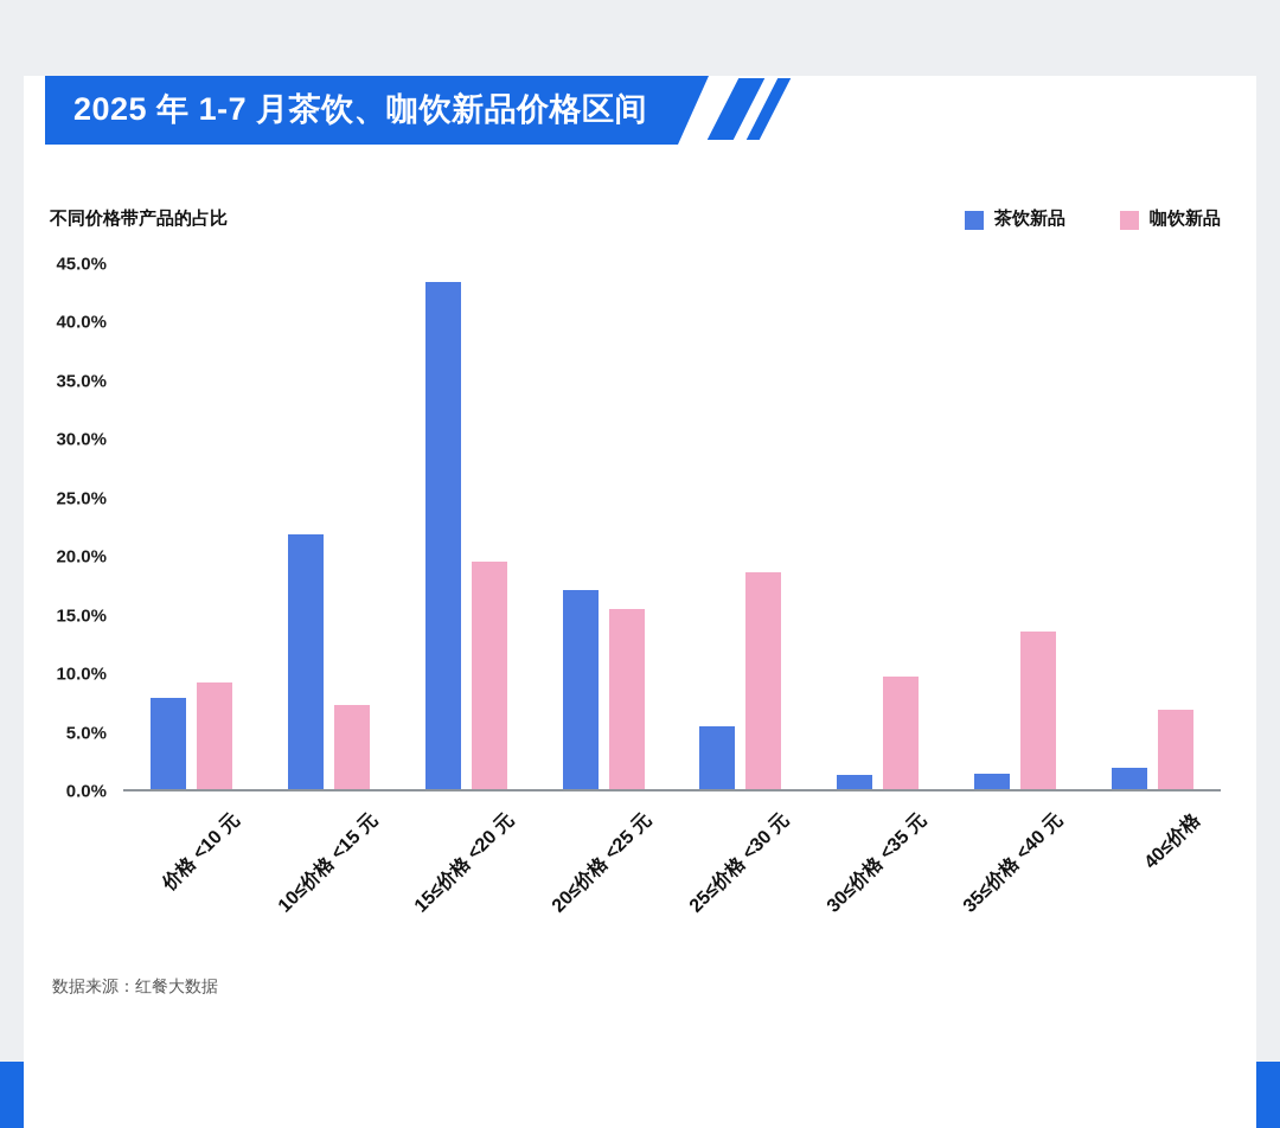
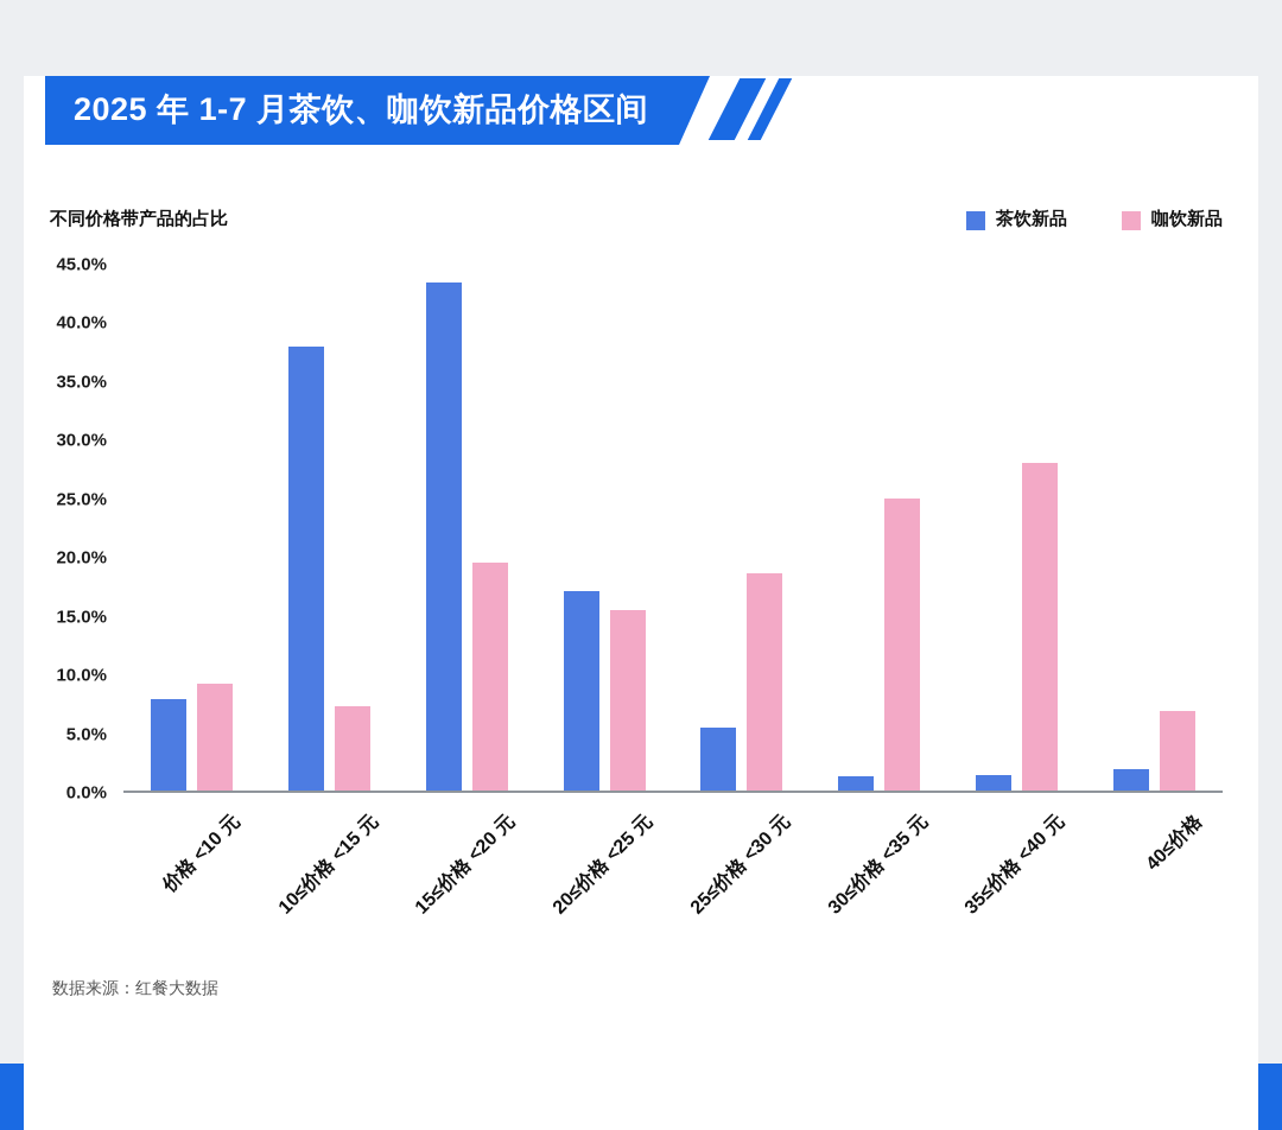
茶饮新品/10≤价格 <15 元: 22% -> 38%
咖饮新品/30≤价格 <35 元: 10% -> 25%
咖饮新品/35≤价格 <40 元: 14% -> 28%
